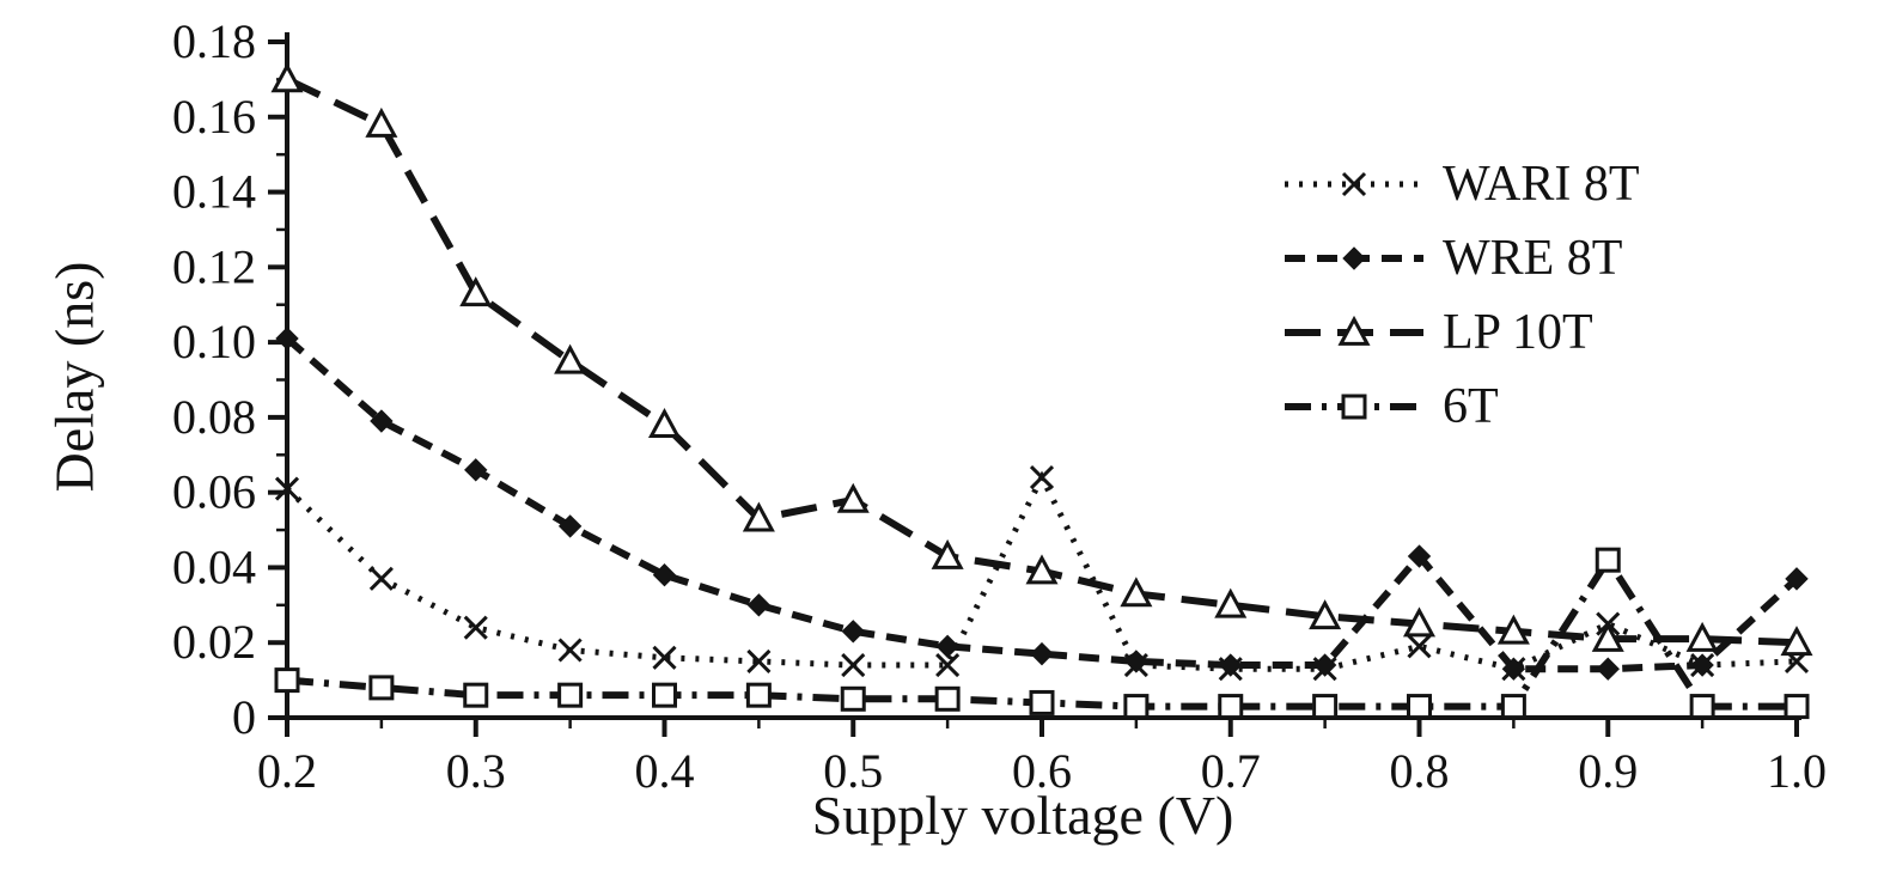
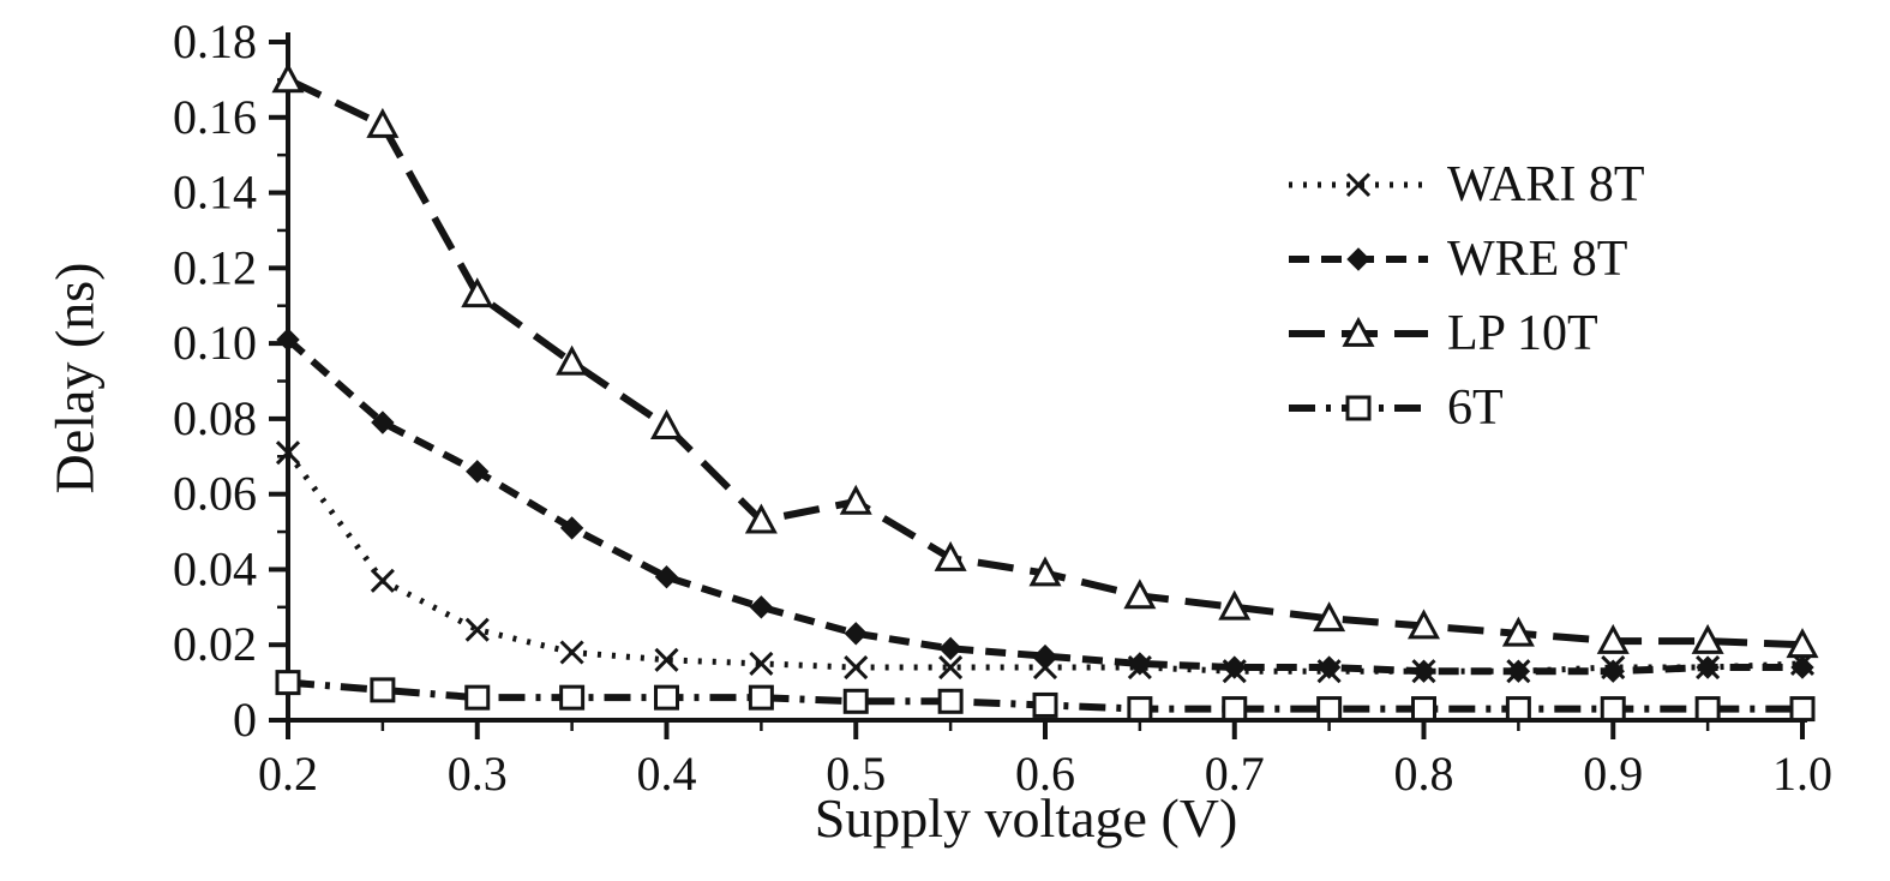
WARI 8T/0.2: 0.061 -> 0.071
WARI 8T/0.6: 0.064 -> 0.014
WARI 8T/0.8: 0.019 -> 0.013
WRE 8T/0.8: 0.043 -> 0.013
WARI 8T/0.9: 0.025 -> 0.014
6T/0.9: 0.042 -> 0.003
WRE 8T/1.0: 0.037 -> 0.014
